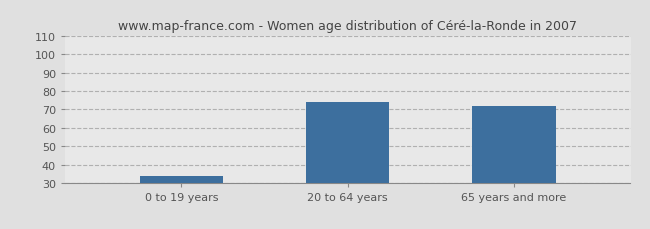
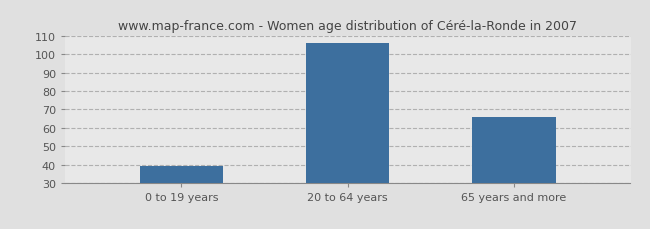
0 to 19 years: 34 -> 39
20 to 64 years: 74 -> 106
65 years and more: 72 -> 66
